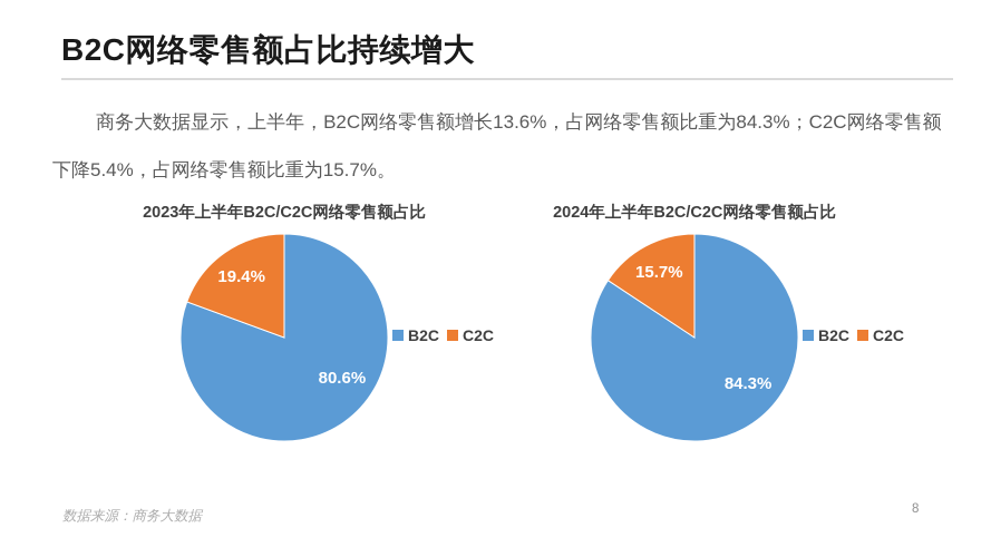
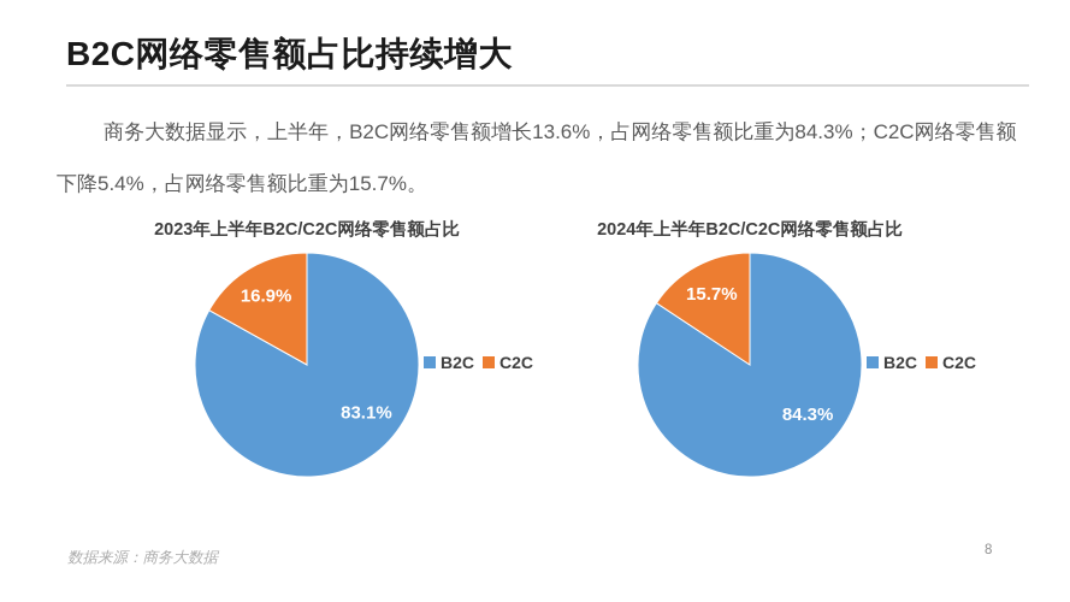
2023年上半年B2C/C2C网络零售额占比/B2C: 80.6% -> 83.1%
2023年上半年B2C/C2C网络零售额占比/C2C: 19.4% -> 16.9%
